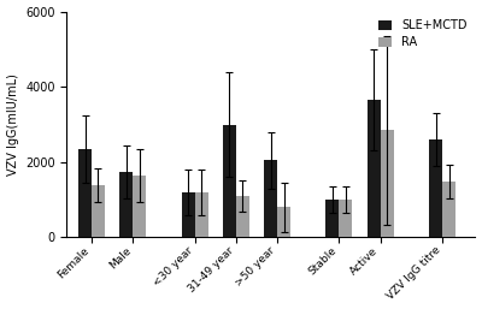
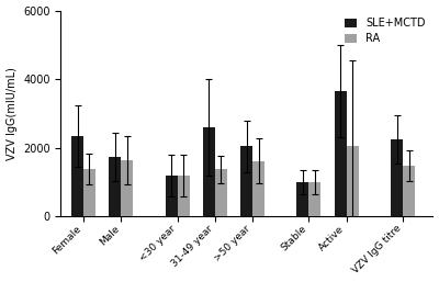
SLE+MCTD/31-49 year: 3000 -> 2600
RA/31-49 year: 1100 -> 1380
RA/>50 year: 800 -> 1620
RA/Active: 2850 -> 2050
SLE+MCTD/VZV IgG titre: 2600 -> 2250
